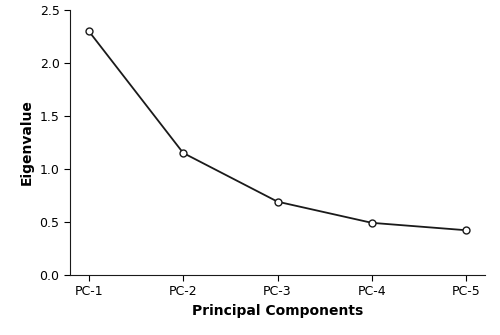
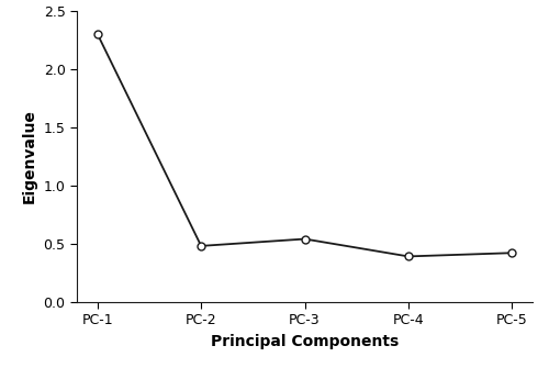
PC-2: 1.15 -> 0.48
PC-3: 0.69 -> 0.54
PC-4: 0.49 -> 0.39
